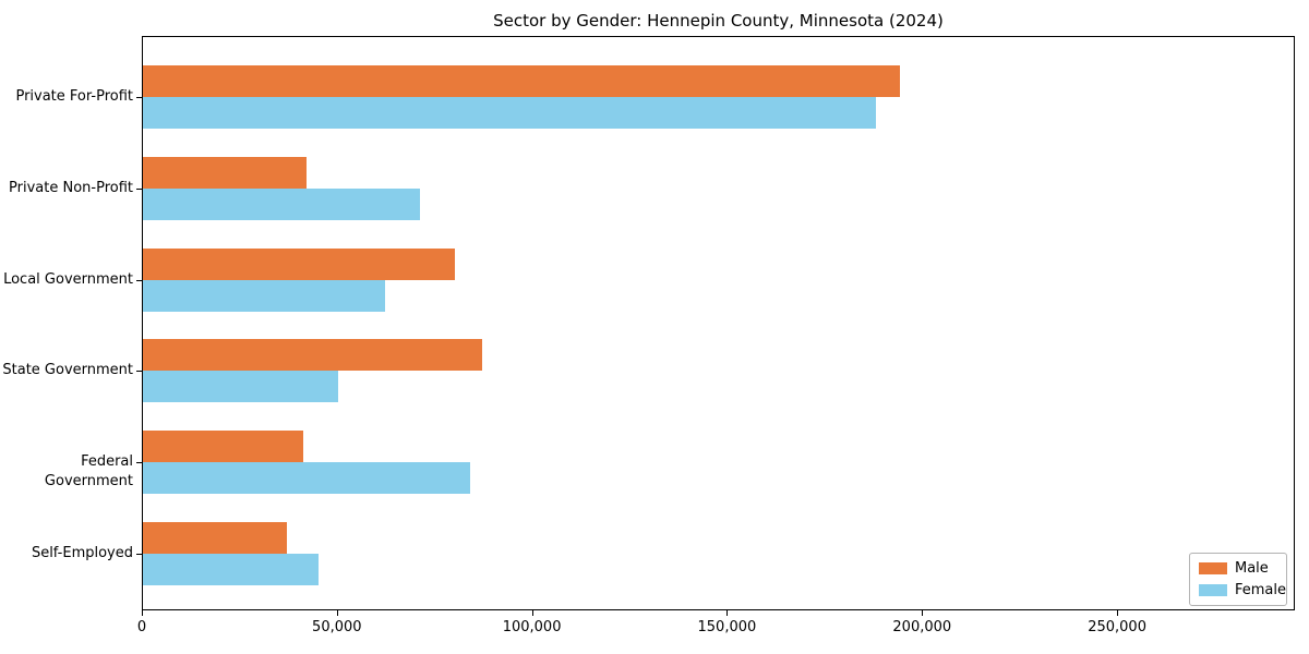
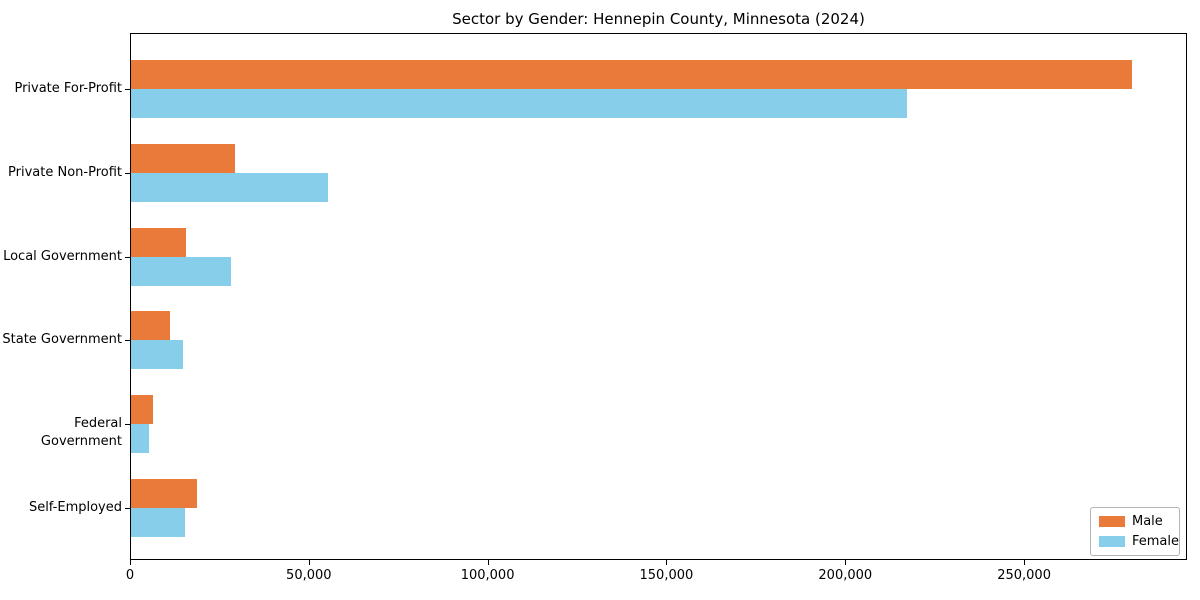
Male/Private For-Profit: 194000 -> 280000
Female/Private For-Profit: 188000 -> 217000
Male/Private Non-Profit: 42000 -> 29000
Female/Private Non-Profit: 71000 -> 55000
Male/Local Government: 80000 -> 16000
Female/Local Government: 62000 -> 28000
Male/State Government: 87000 -> 11000
Female/State Government: 50000 -> 14000
Male/Federal Government: 41000 -> 6000
Female/Federal Government: 84000 -> 5000
Male/Self-Employed: 37000 -> 18000
Female/Self-Employed: 45000 -> 15000
